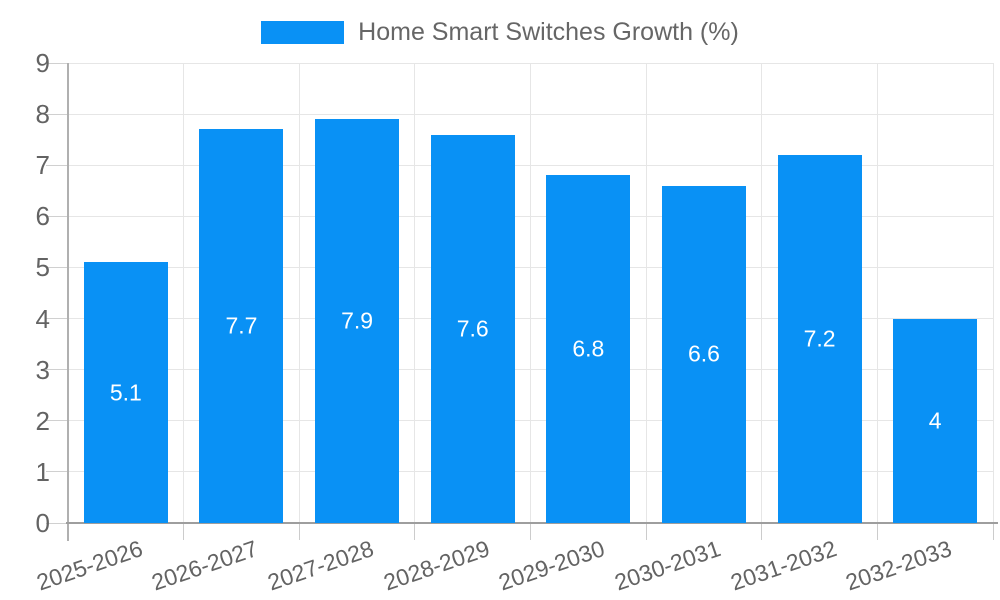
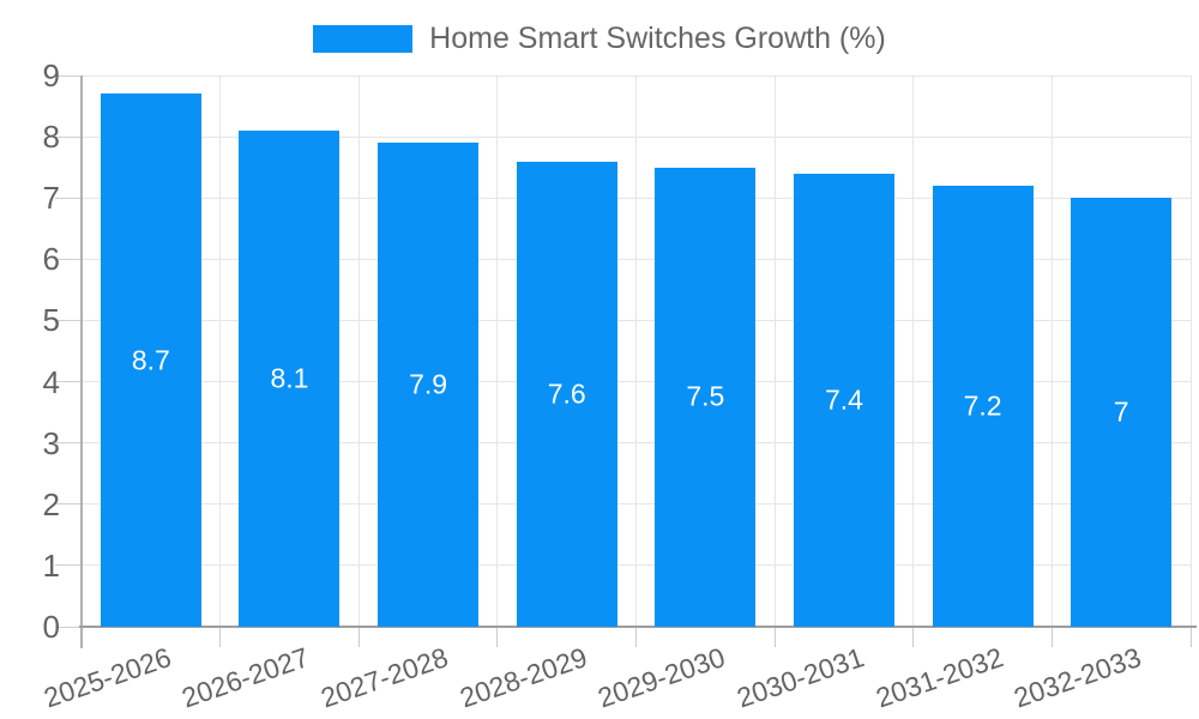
2025-2026: 5.1 -> 8.7
2026-2027: 7.7 -> 8.1
2029-2030: 6.8 -> 7.5
2030-2031: 6.6 -> 7.4
2032-2033: 4 -> 7
